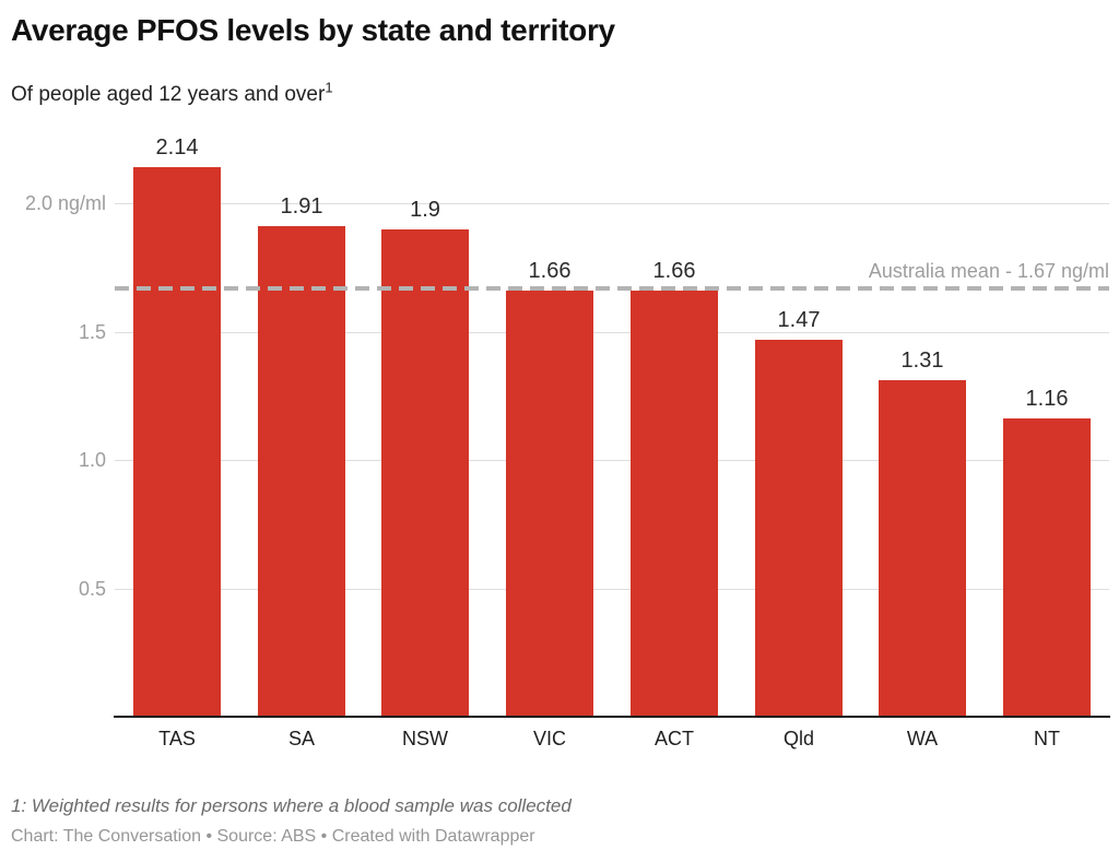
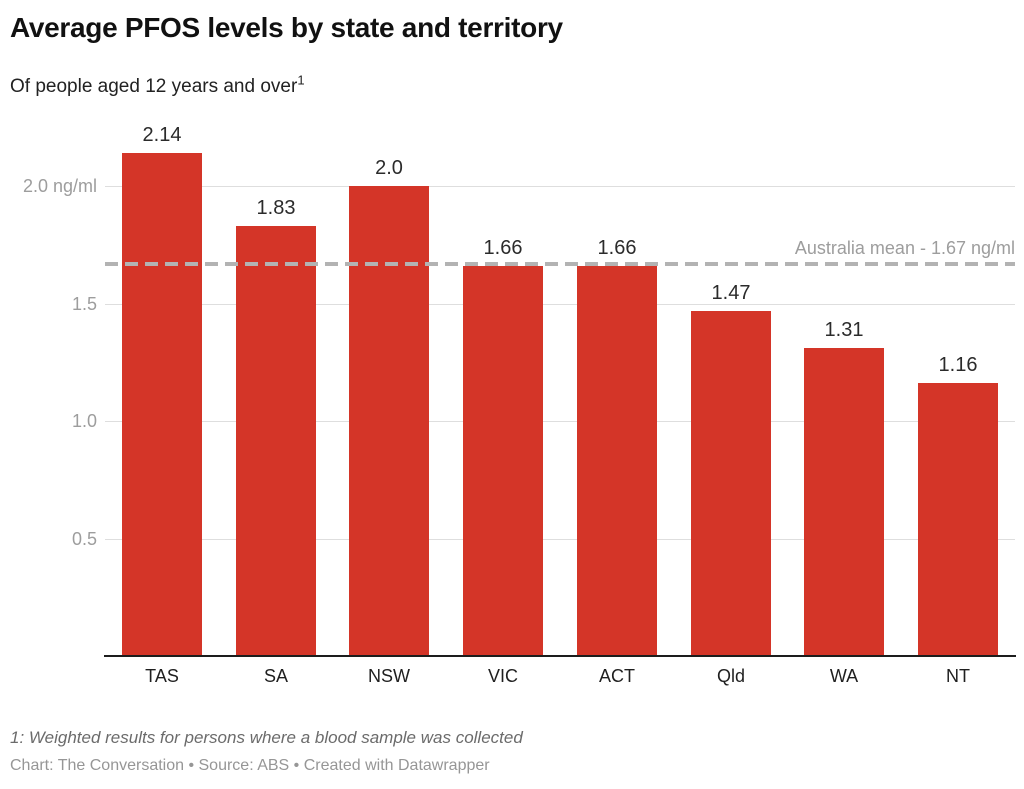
SA: 1.91 -> 1.83
NSW: 1.9 -> 2.0
